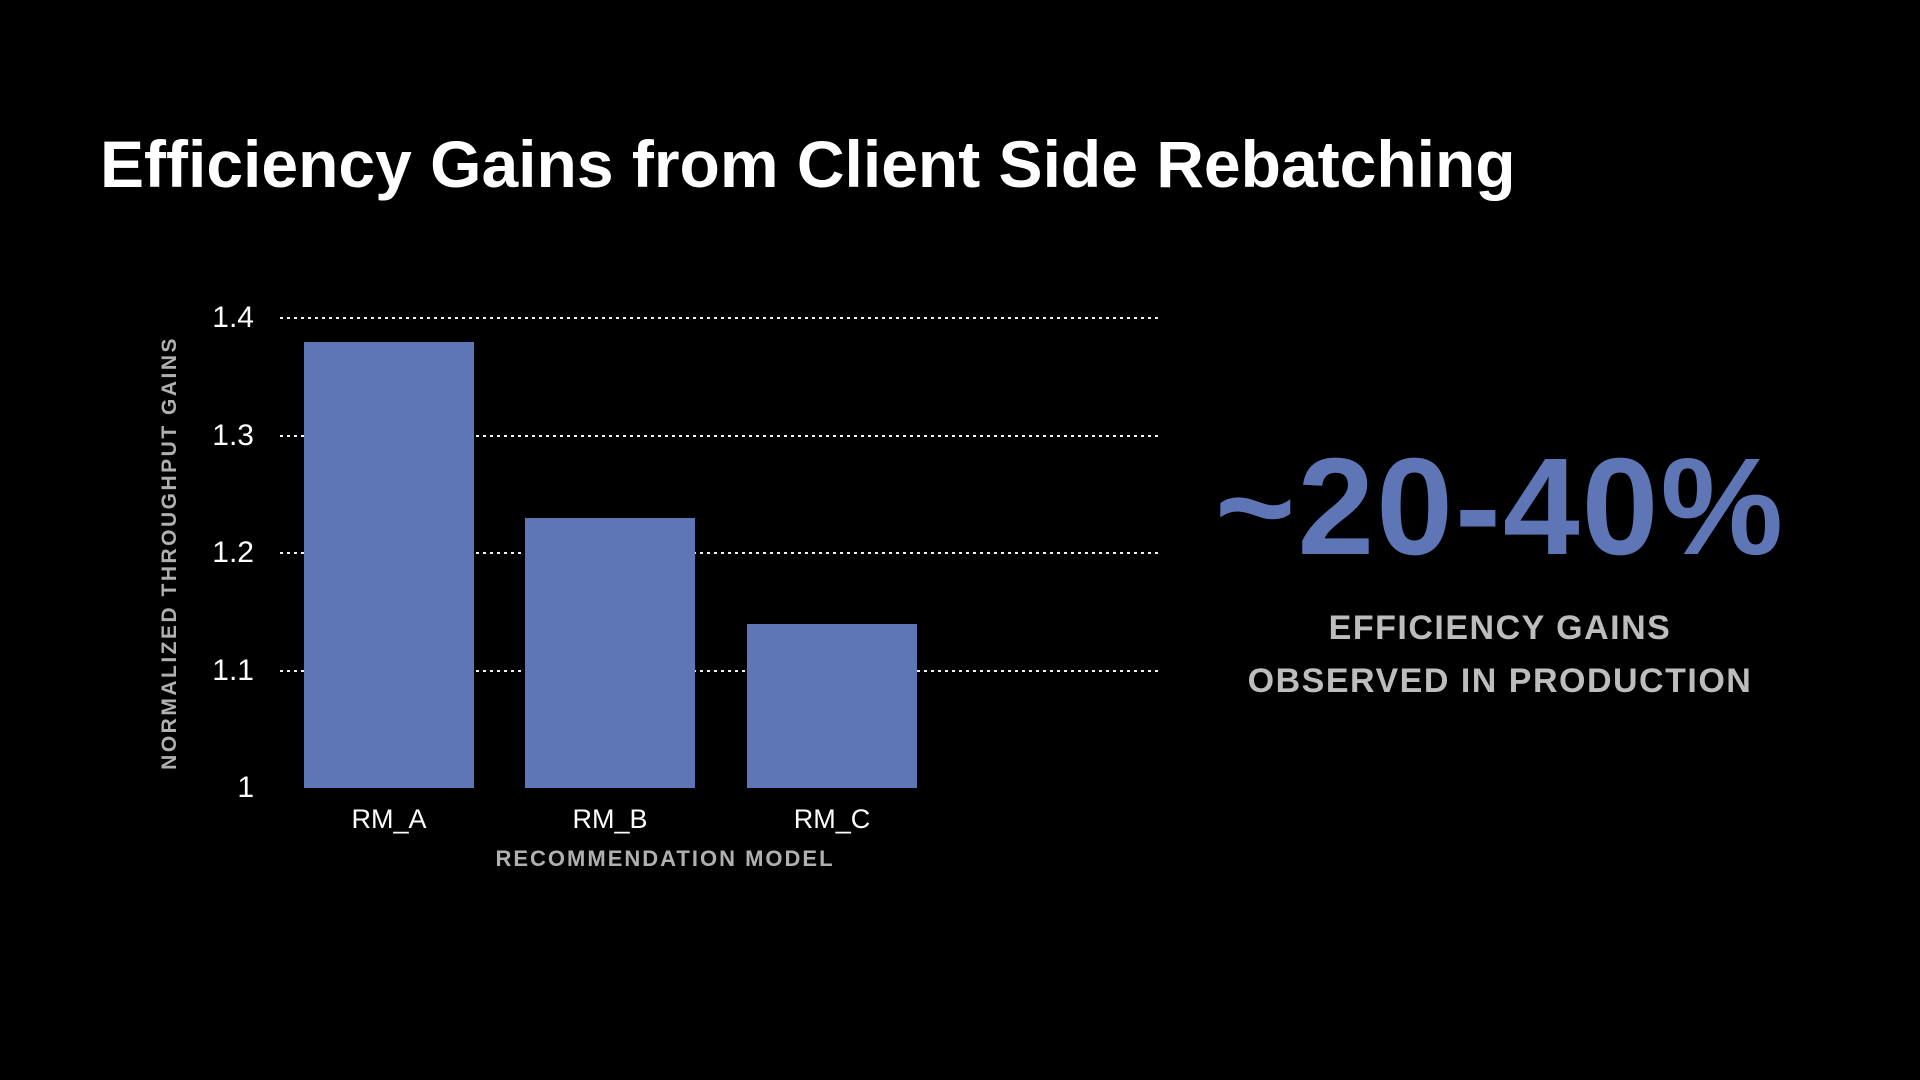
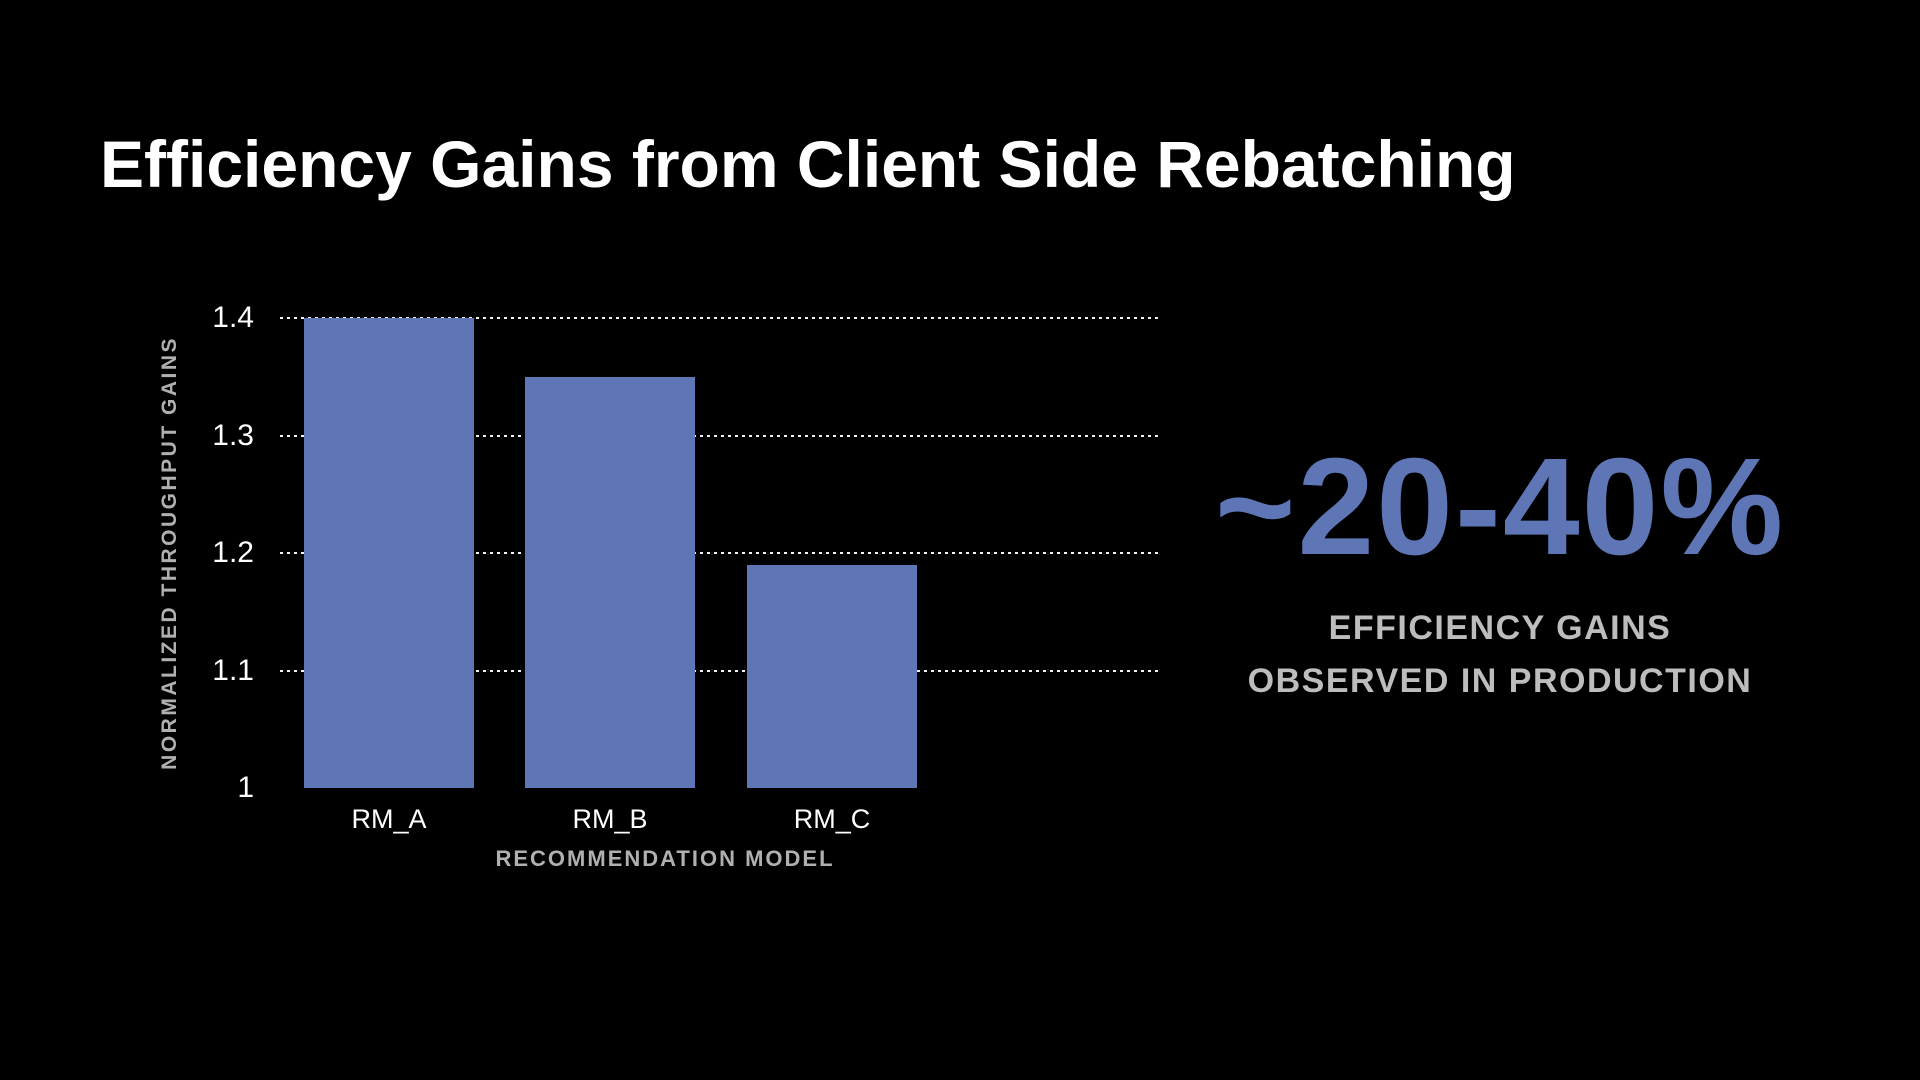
RM_A: 1.38 -> 1.40
RM_B: 1.23 -> 1.35
RM_C: 1.14 -> 1.19
